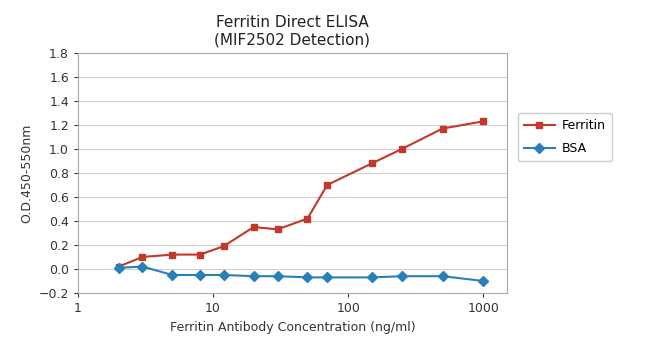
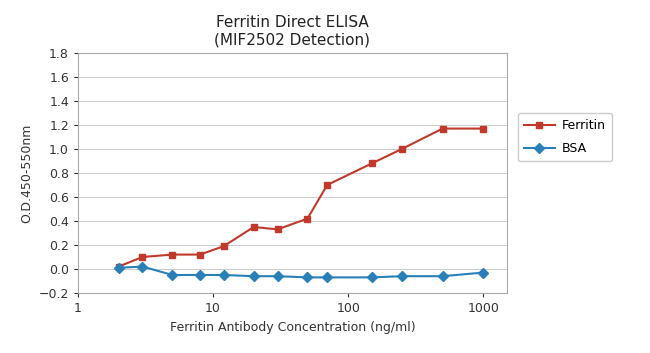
Ferritin/1000: 1.23 -> 1.17
BSA/1000: -0.10 -> -0.03
